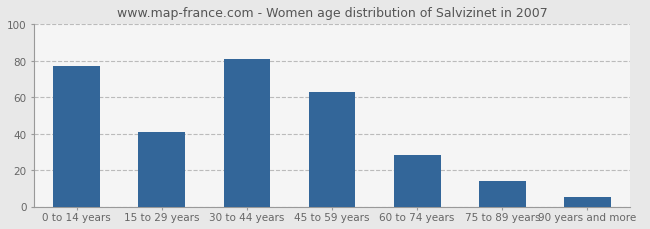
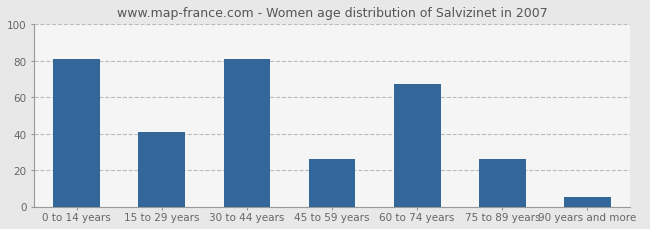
0 to 14 years: 77 -> 81
45 to 59 years: 63 -> 26
60 to 74 years: 28 -> 67
75 to 89 years: 14 -> 26
